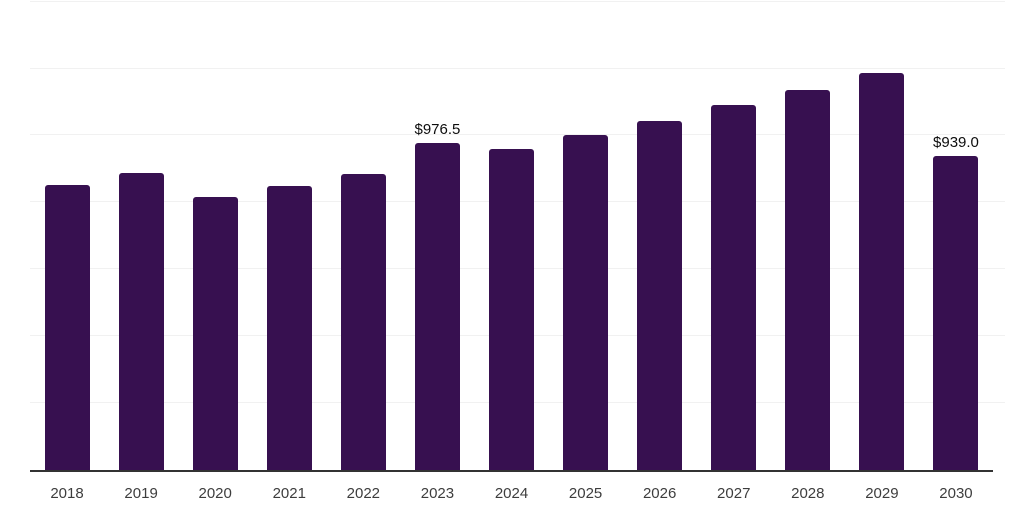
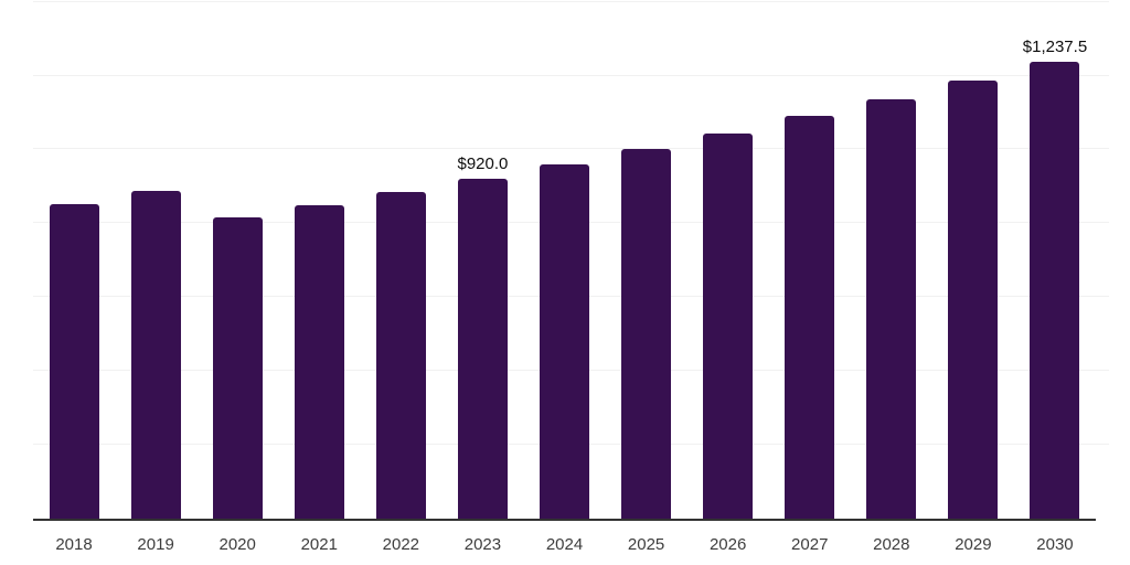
2023: $976.5 -> $920.0
2030: $939.0 -> $1,237.5
